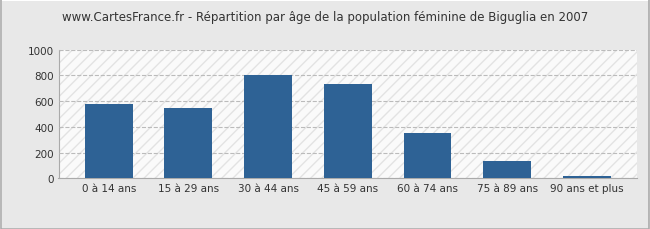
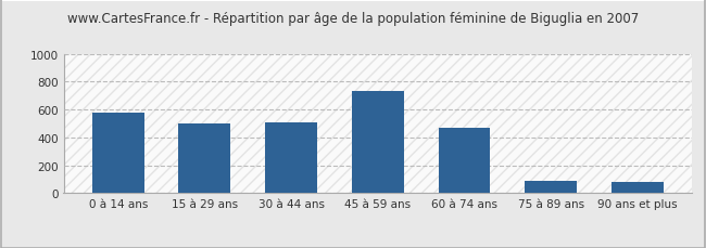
15 à 29 ans: 550 -> 500
30 à 44 ans: 800 -> 510
60 à 74 ans: 350 -> 470
75 à 89 ans: 140 -> 90
90 ans et plus: 20 -> 80
